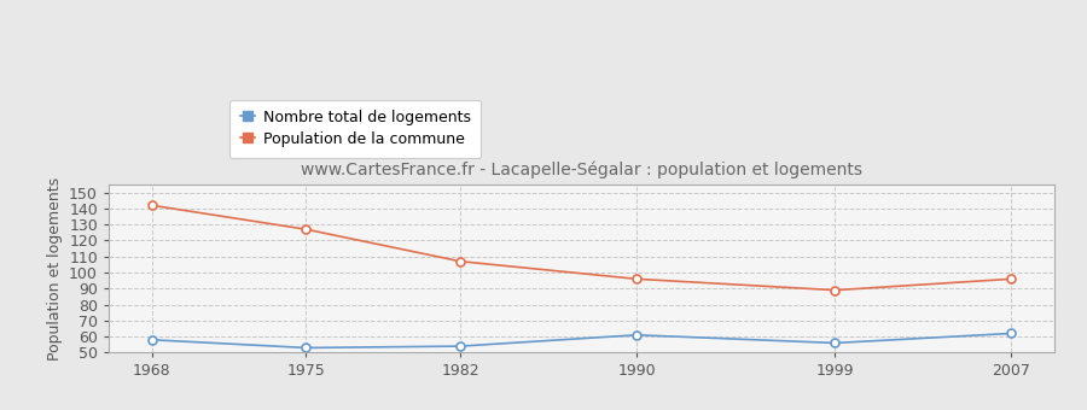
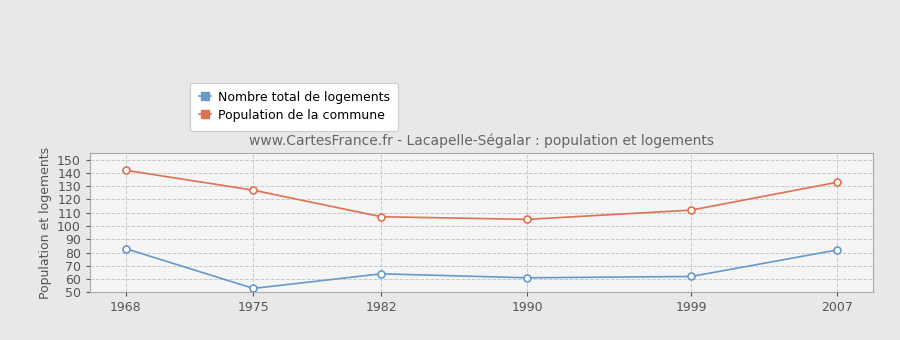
Nombre total de logements/1968: 58 -> 83
Nombre total de logements/1982: 54 -> 64
Population de la commune/1990: 96 -> 105
Nombre total de logements/1999: 56 -> 62
Population de la commune/1999: 89 -> 112
Nombre total de logements/2007: 62 -> 82
Population de la commune/2007: 96 -> 133
